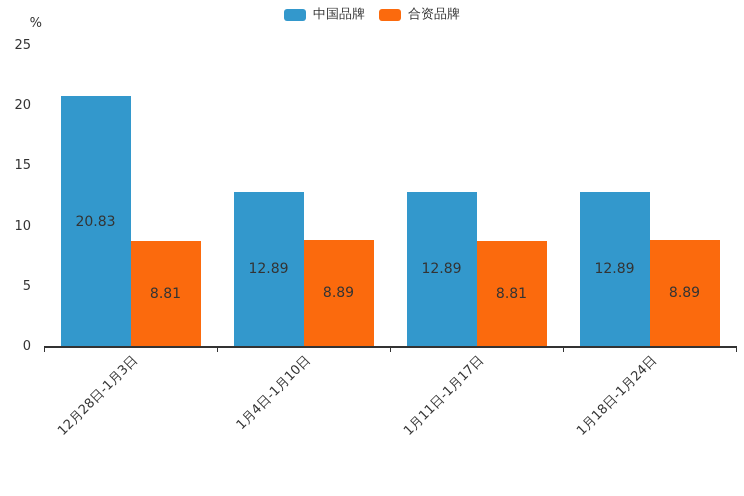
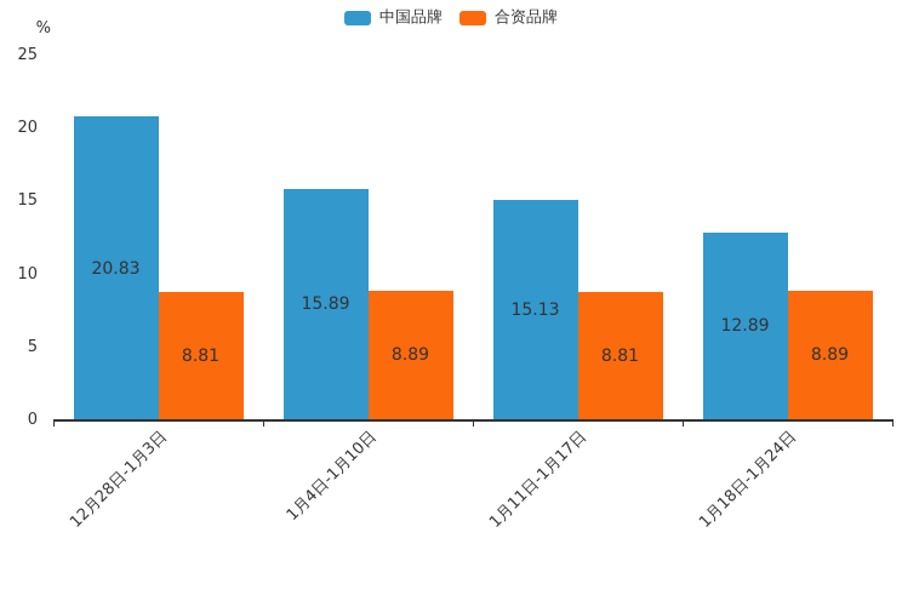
中国品牌/1月4日-1月10日: 12.89 -> 15.89
中国品牌/1月11日-1月17日: 12.89 -> 15.13
